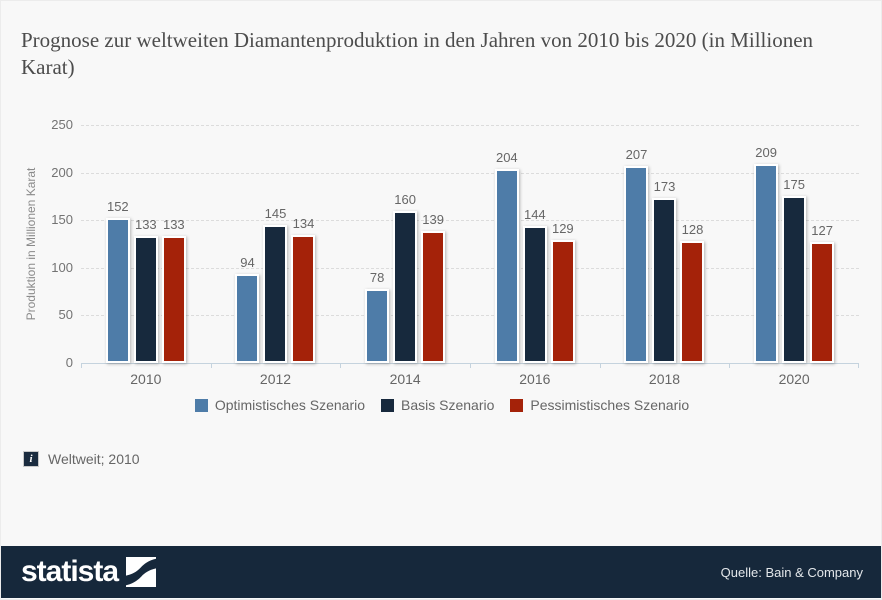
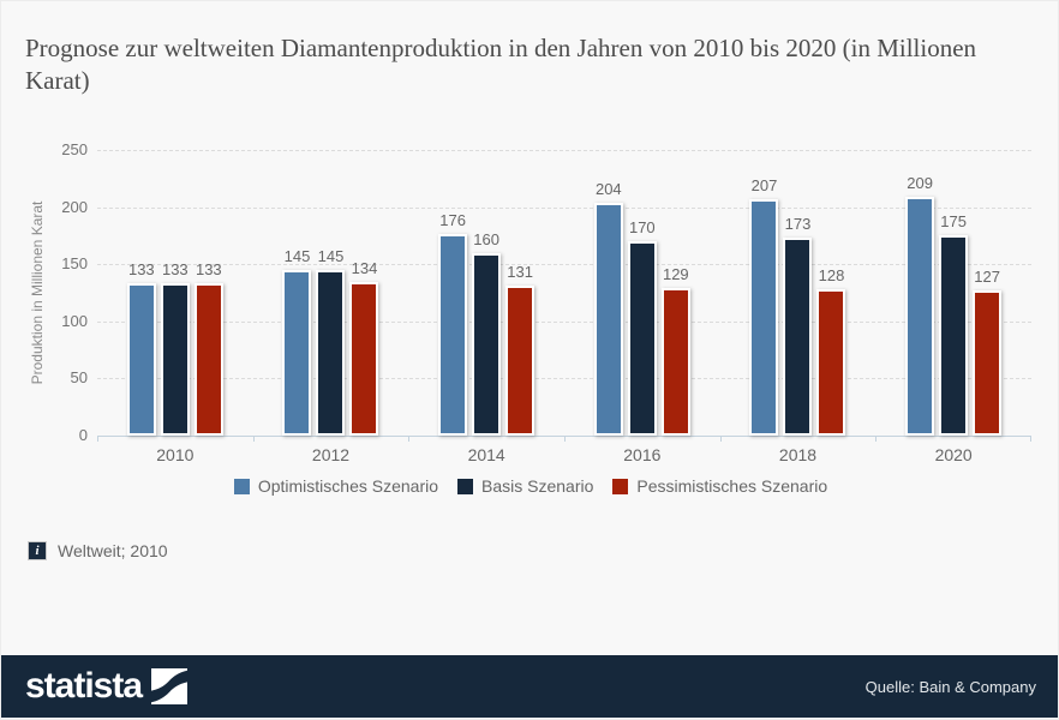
Optimistisches Szenario/2010: 152 -> 133
Optimistisches Szenario/2012: 94 -> 145
Optimistisches Szenario/2014: 78 -> 176
Pessimistisches Szenario/2014: 139 -> 131
Basis Szenario/2016: 144 -> 170
